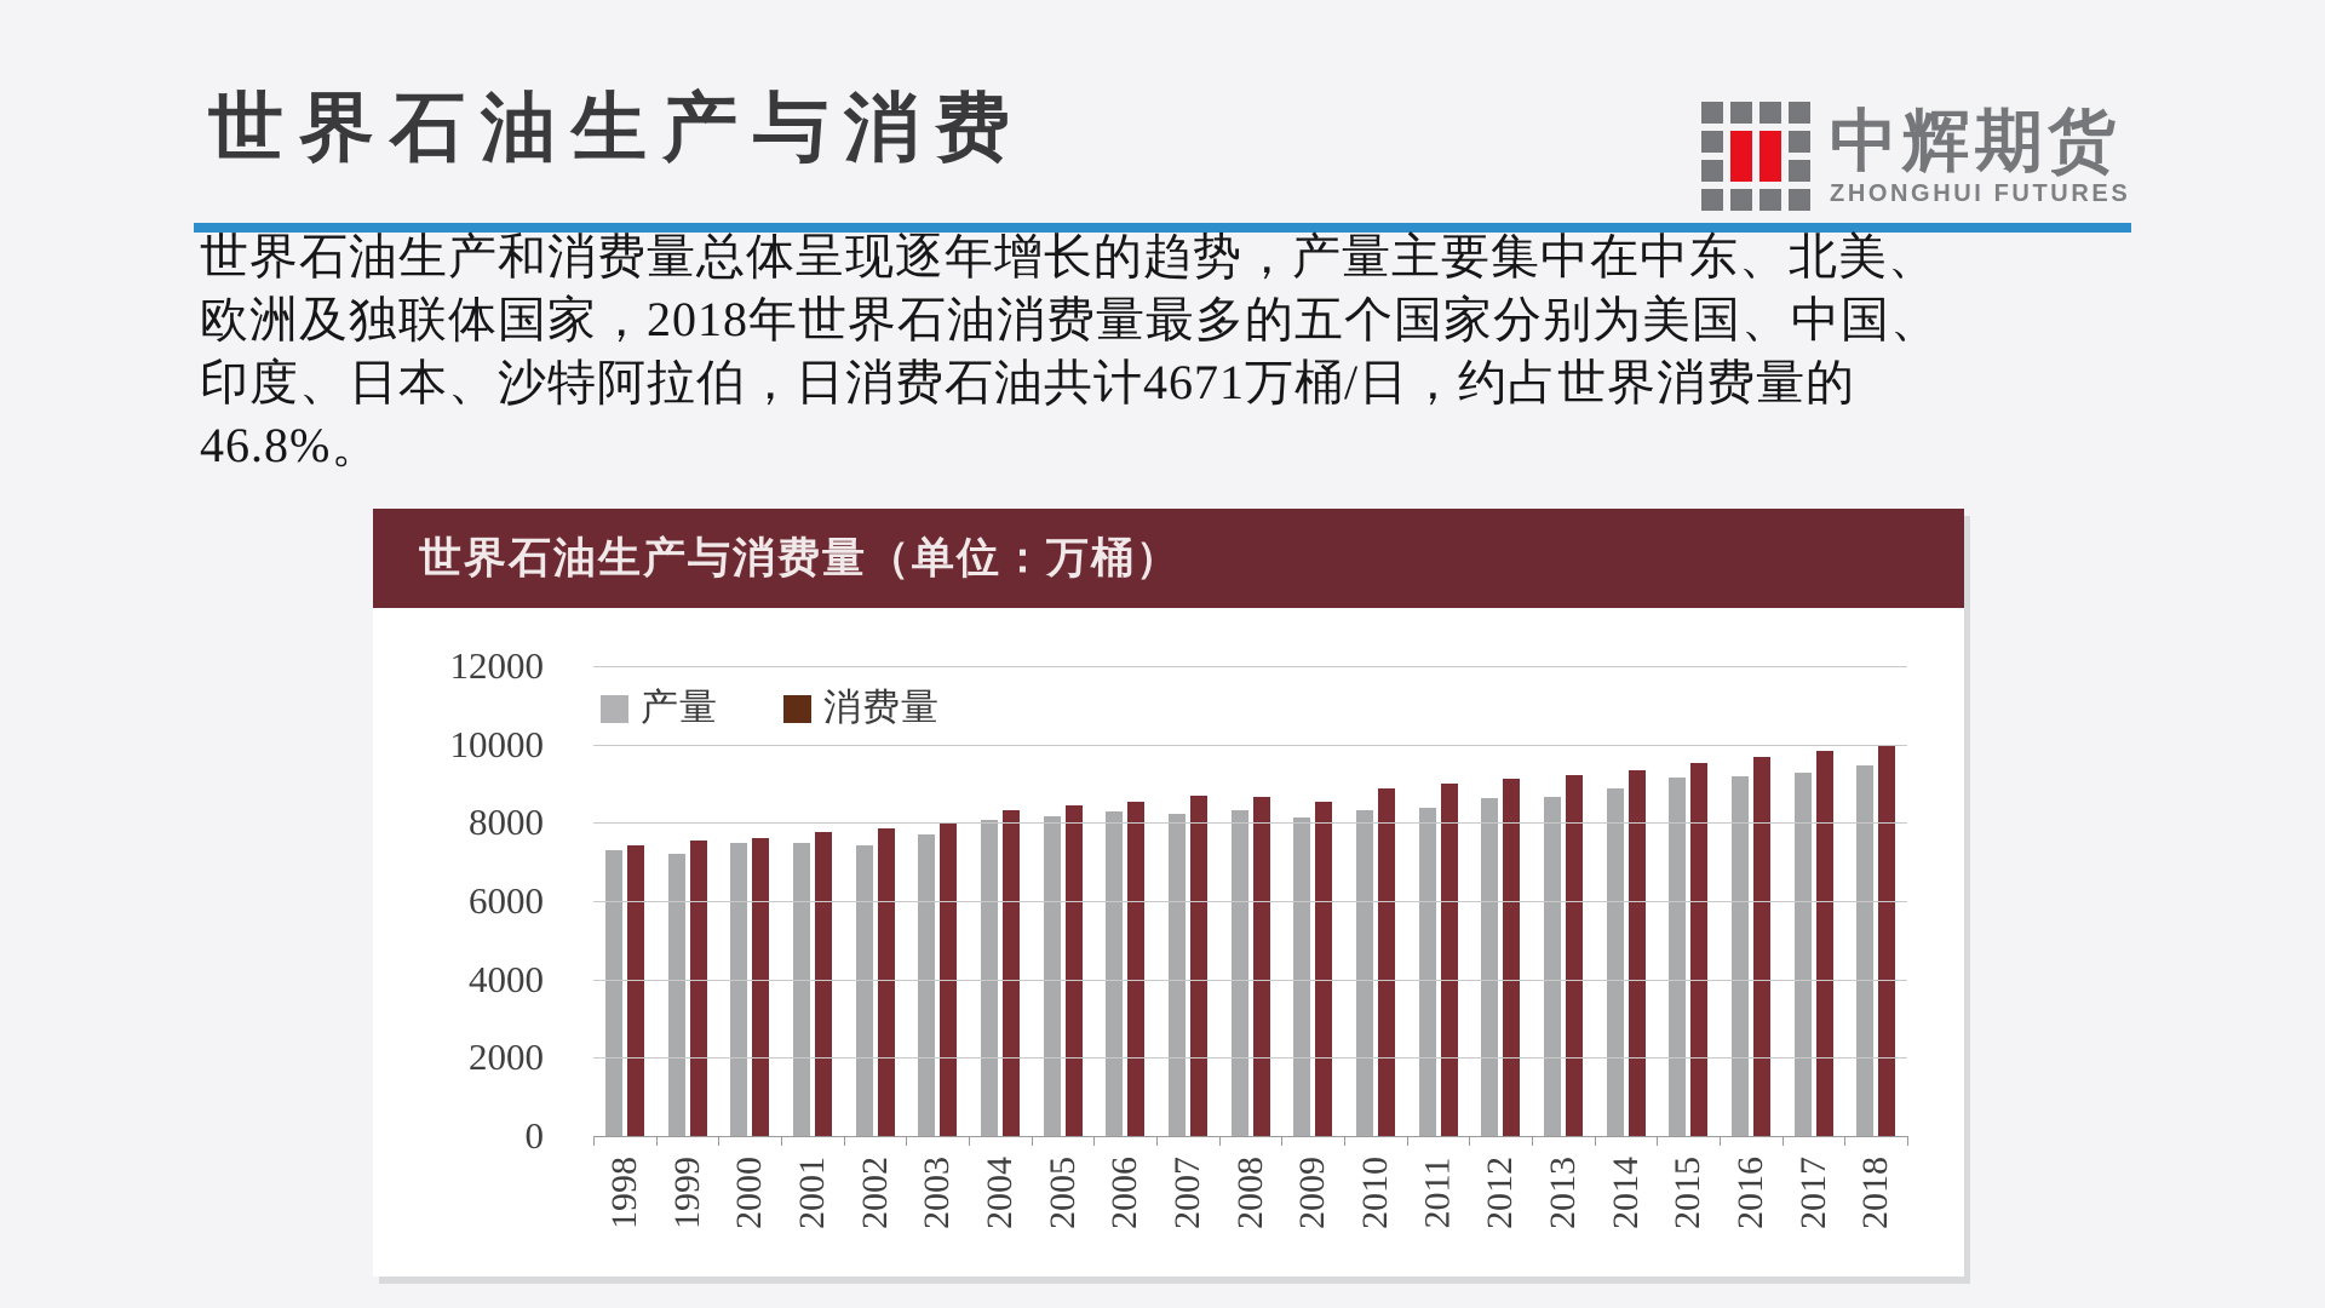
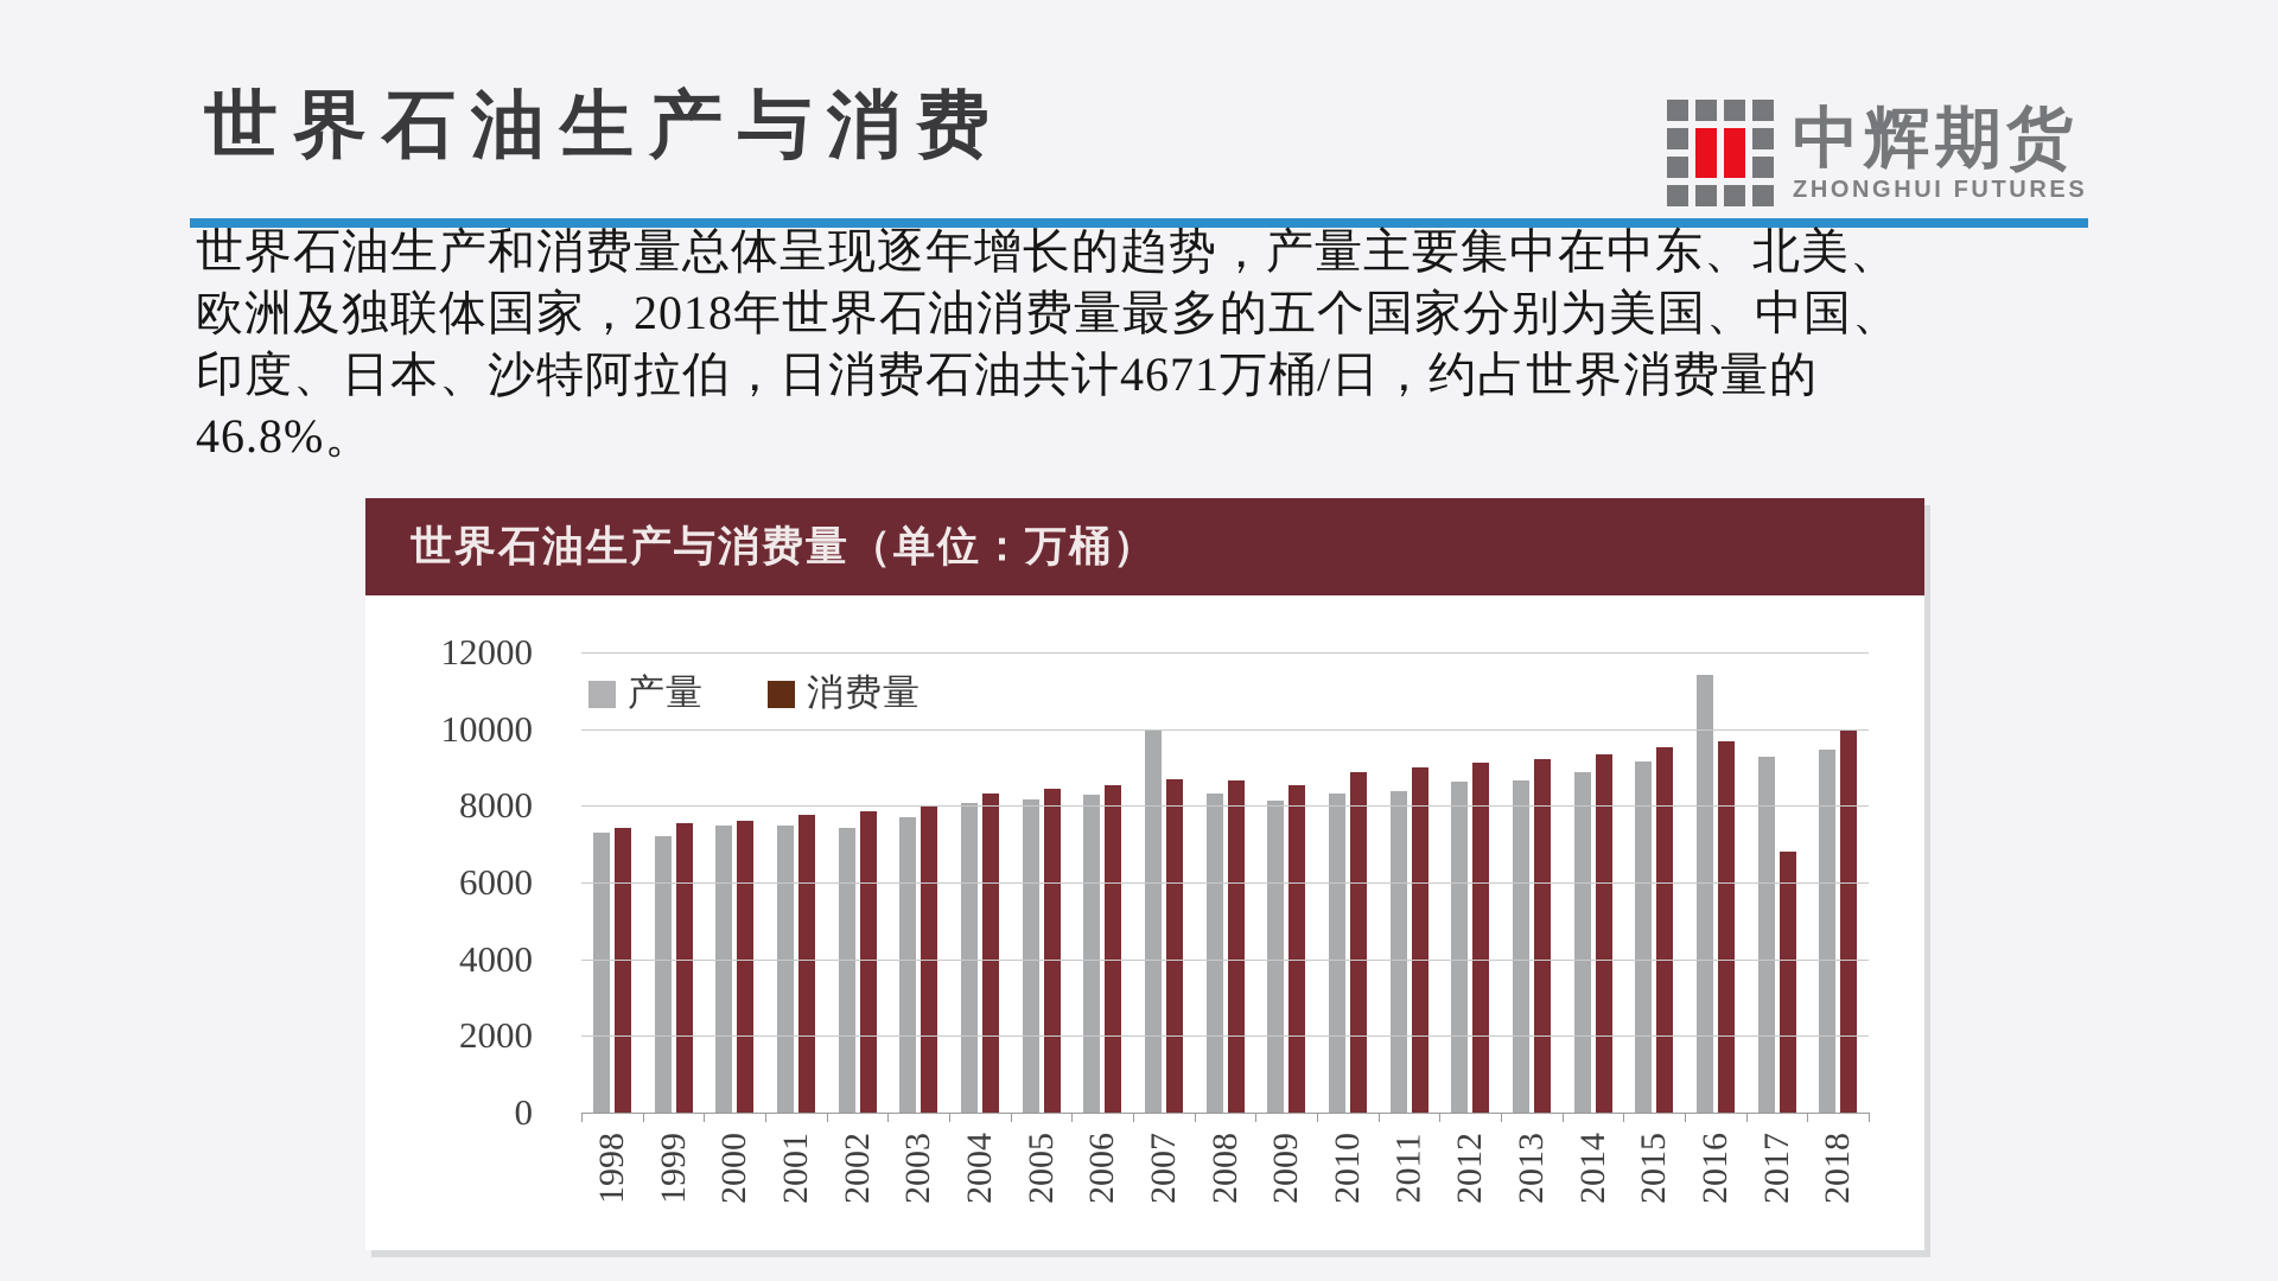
产量/2007: 8200 -> 10000
产量/2016: 9200 -> 11400
消费量/2017: 9800 -> 6800
